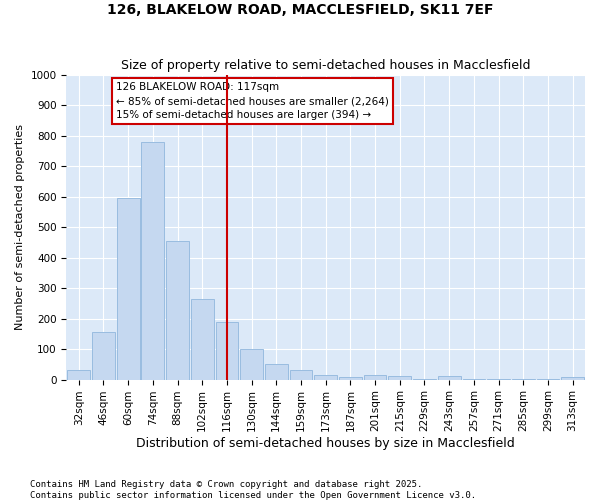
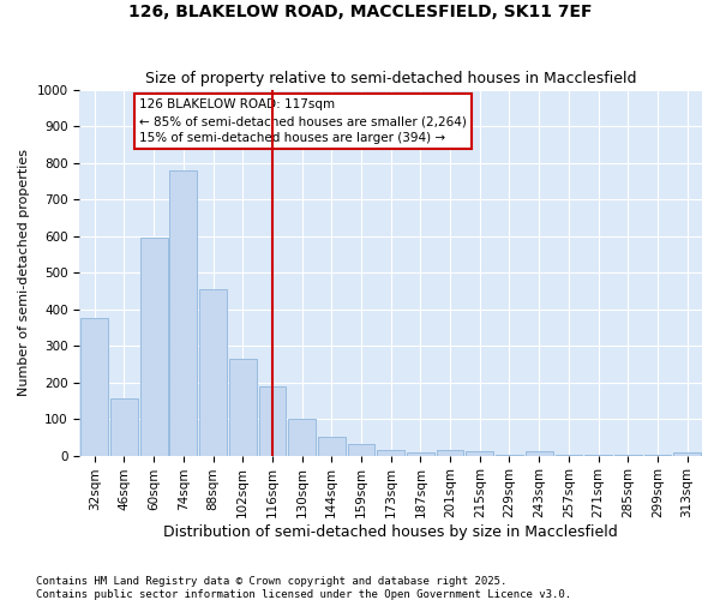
32sqm: 30 -> 375
